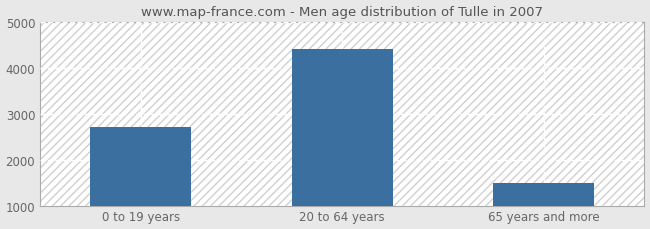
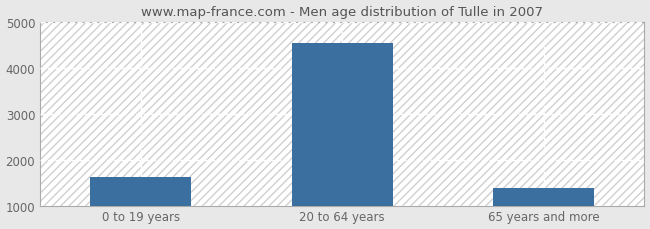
0 to 19 years: 2700 -> 1630
20 to 64 years: 4400 -> 4530
65 years and more: 1500 -> 1380
